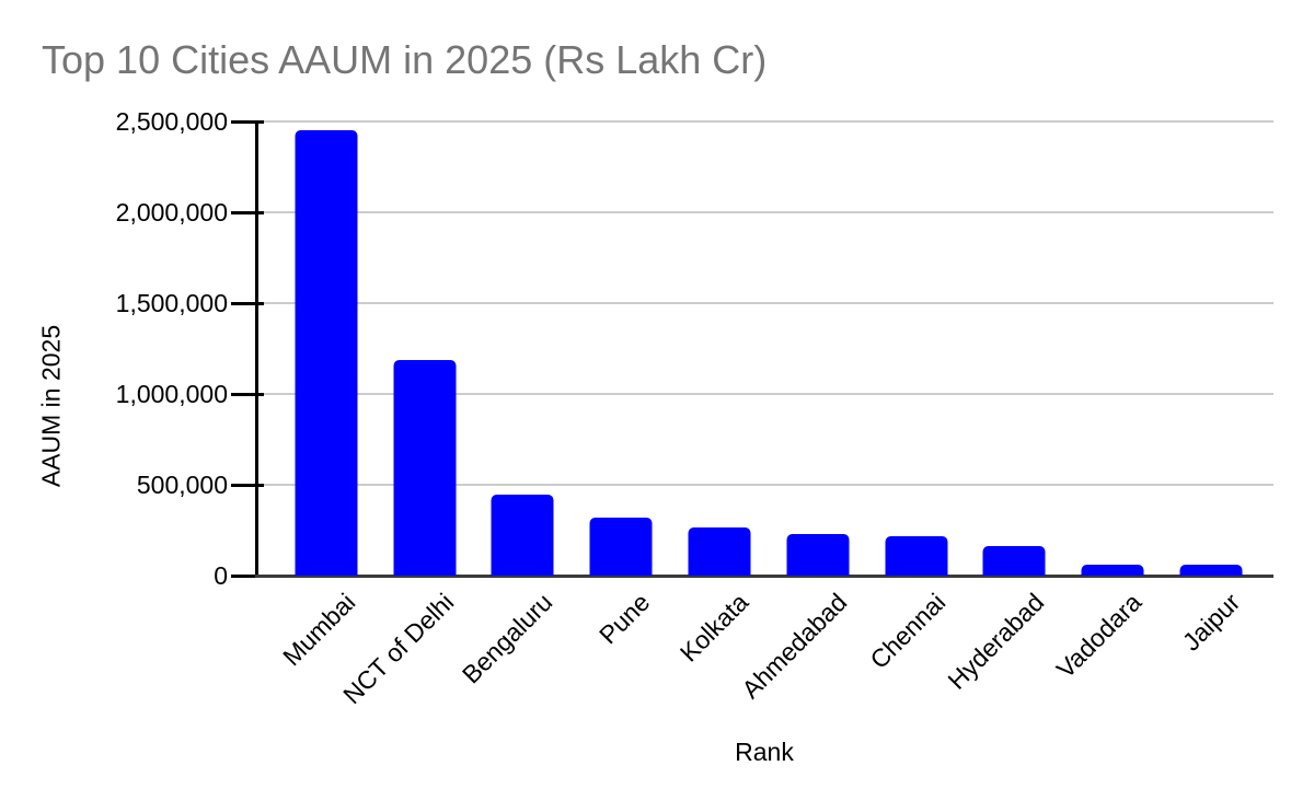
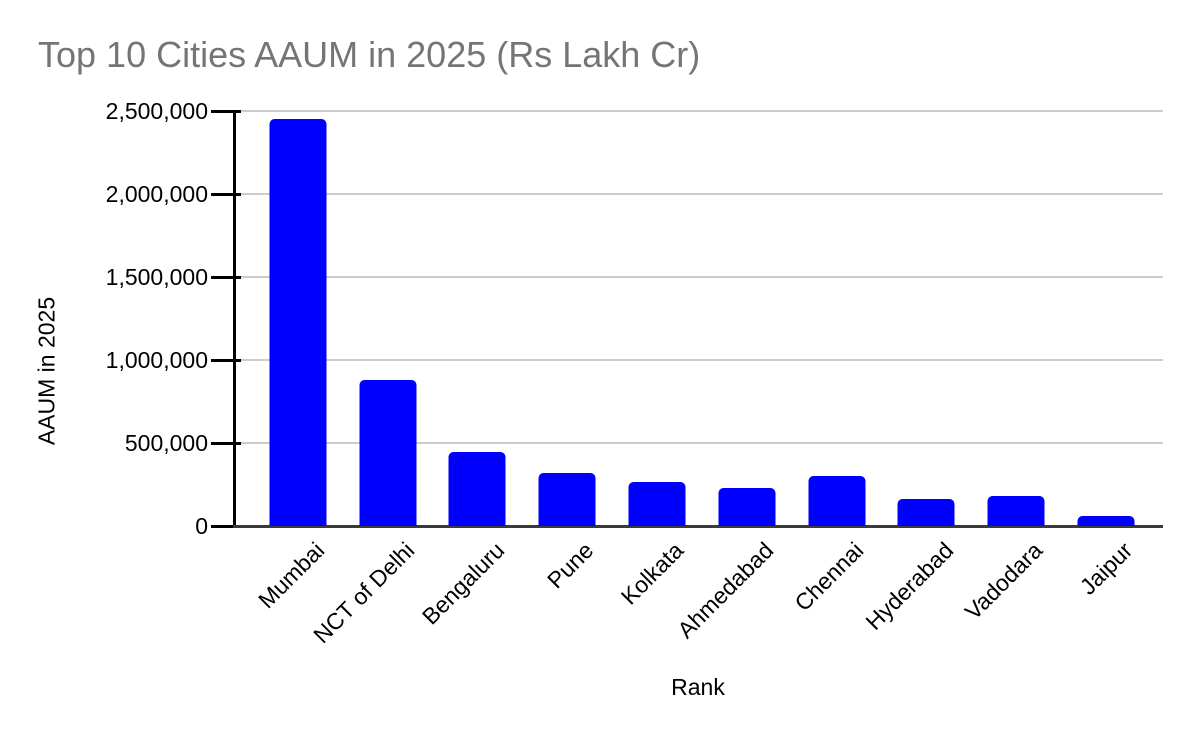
NCT of Delhi: 1180000 -> 880000
Chennai: 220000 -> 300000
Vadodara: 60000 -> 180000
